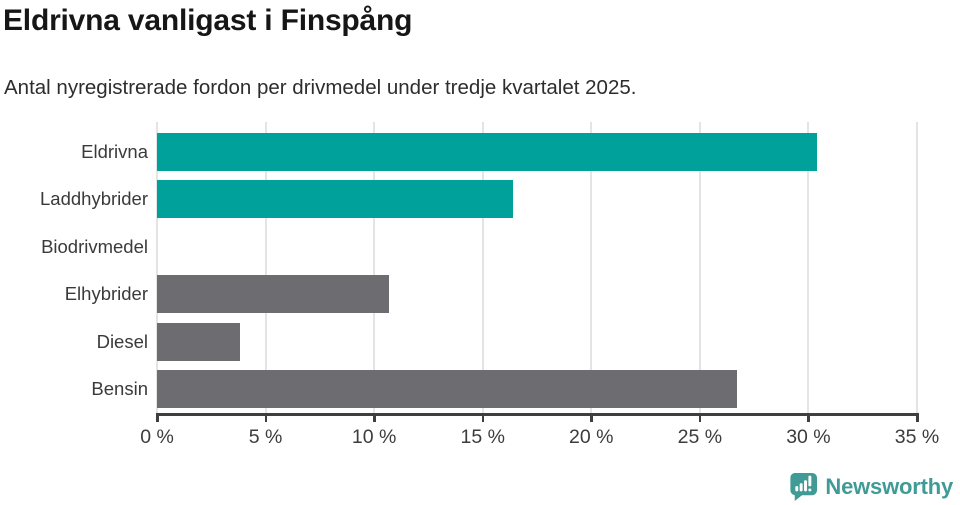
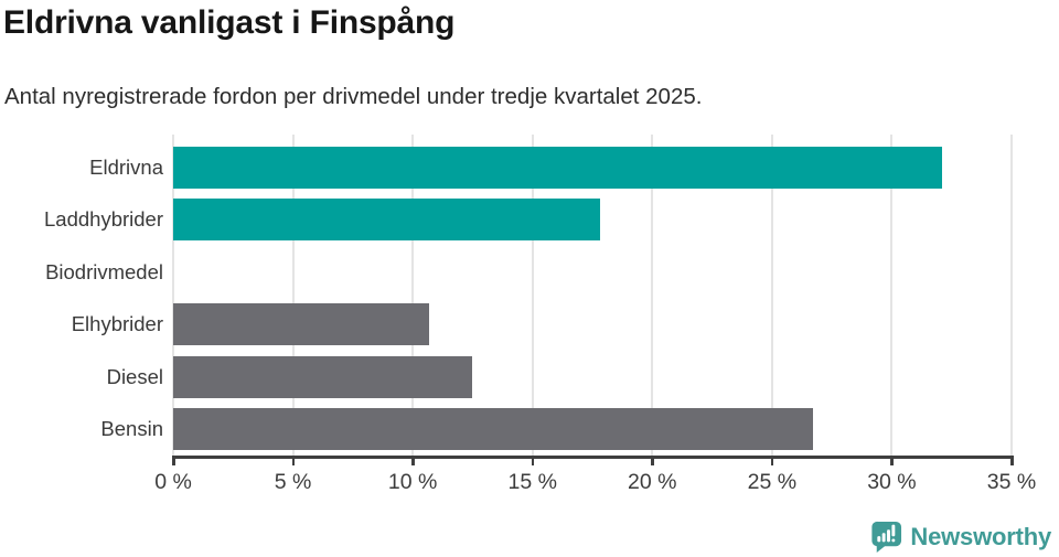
Eldrivna: 30.4% -> 32.1%
Laddhybrider: 16.4% -> 17.8%
Diesel: 3.8% -> 12.5%
